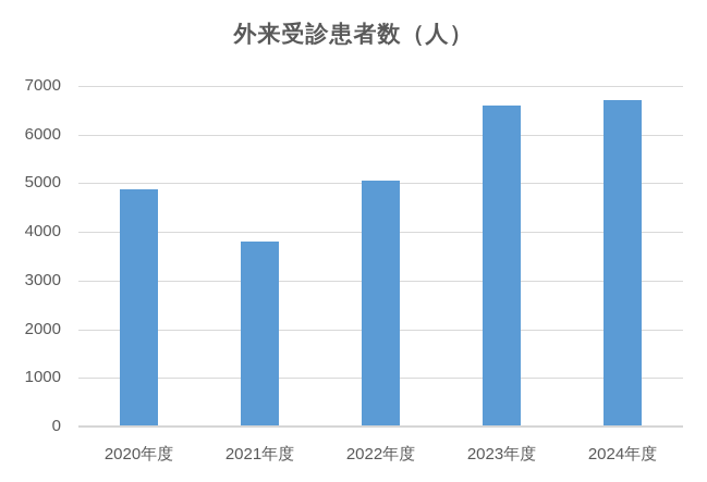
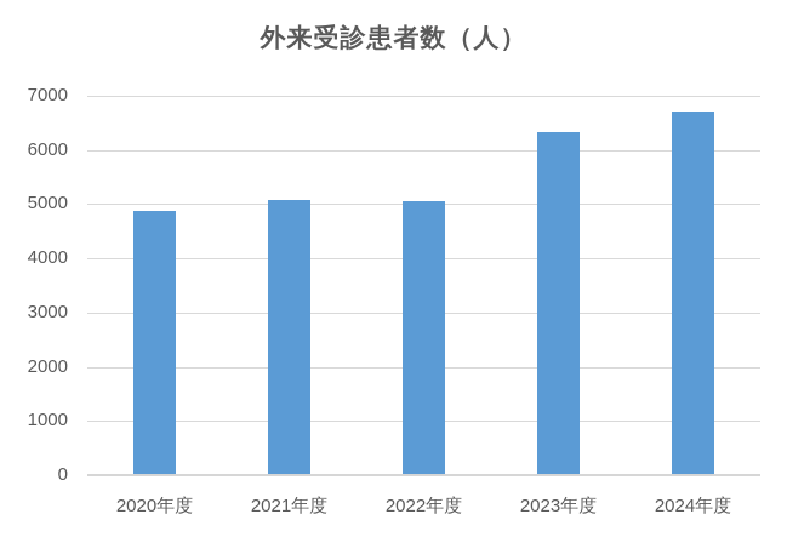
2021年度: 3800 -> 5100
2023年度: 6600 -> 6300
